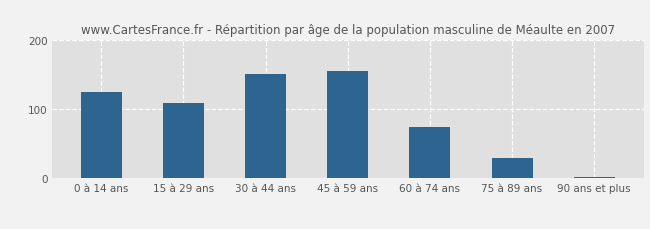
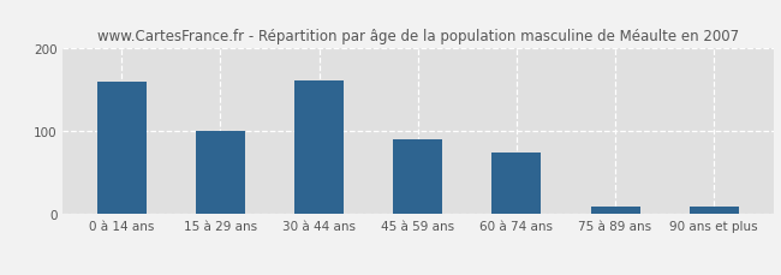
0 à 14 ans: 125 -> 160
15 à 29 ans: 110 -> 100
30 à 44 ans: 152 -> 162
45 à 59 ans: 155 -> 90
75 à 89 ans: 30 -> 10
90 ans et plus: 2 -> 10
